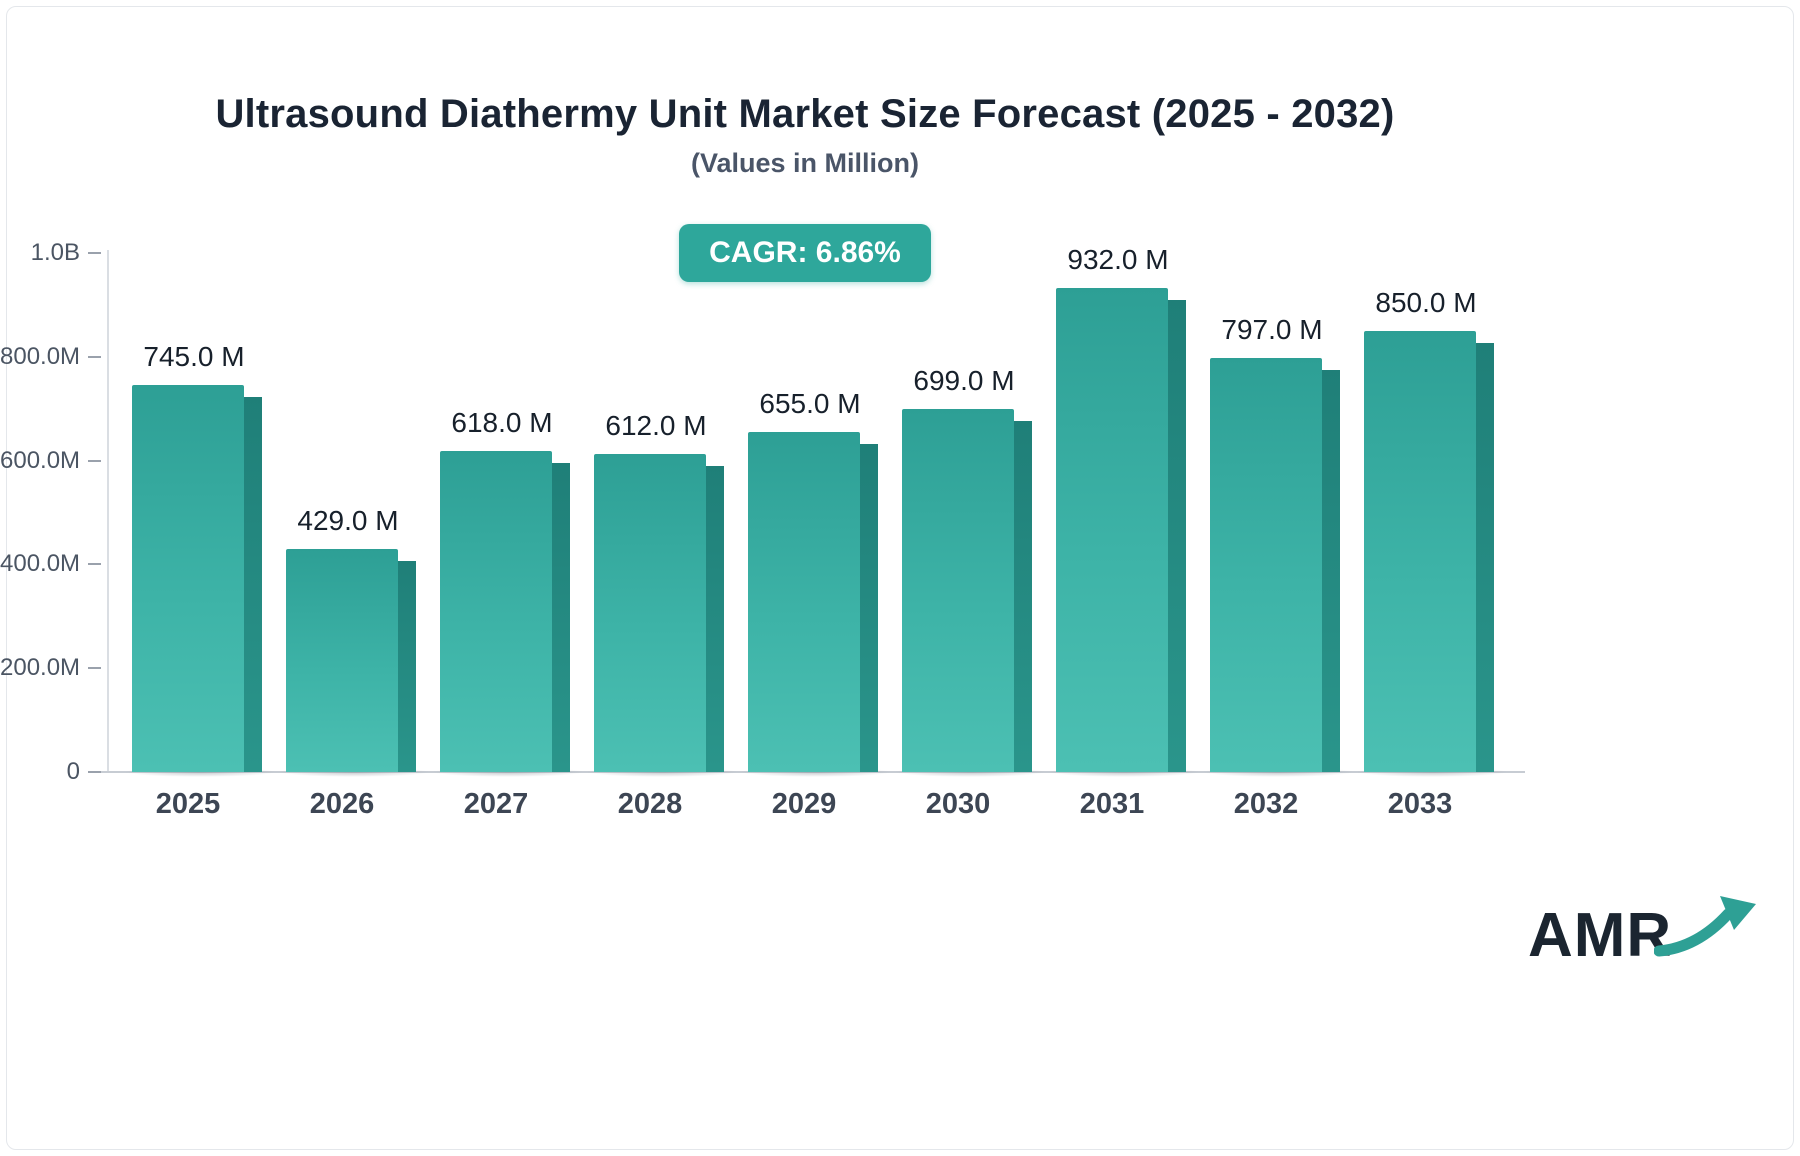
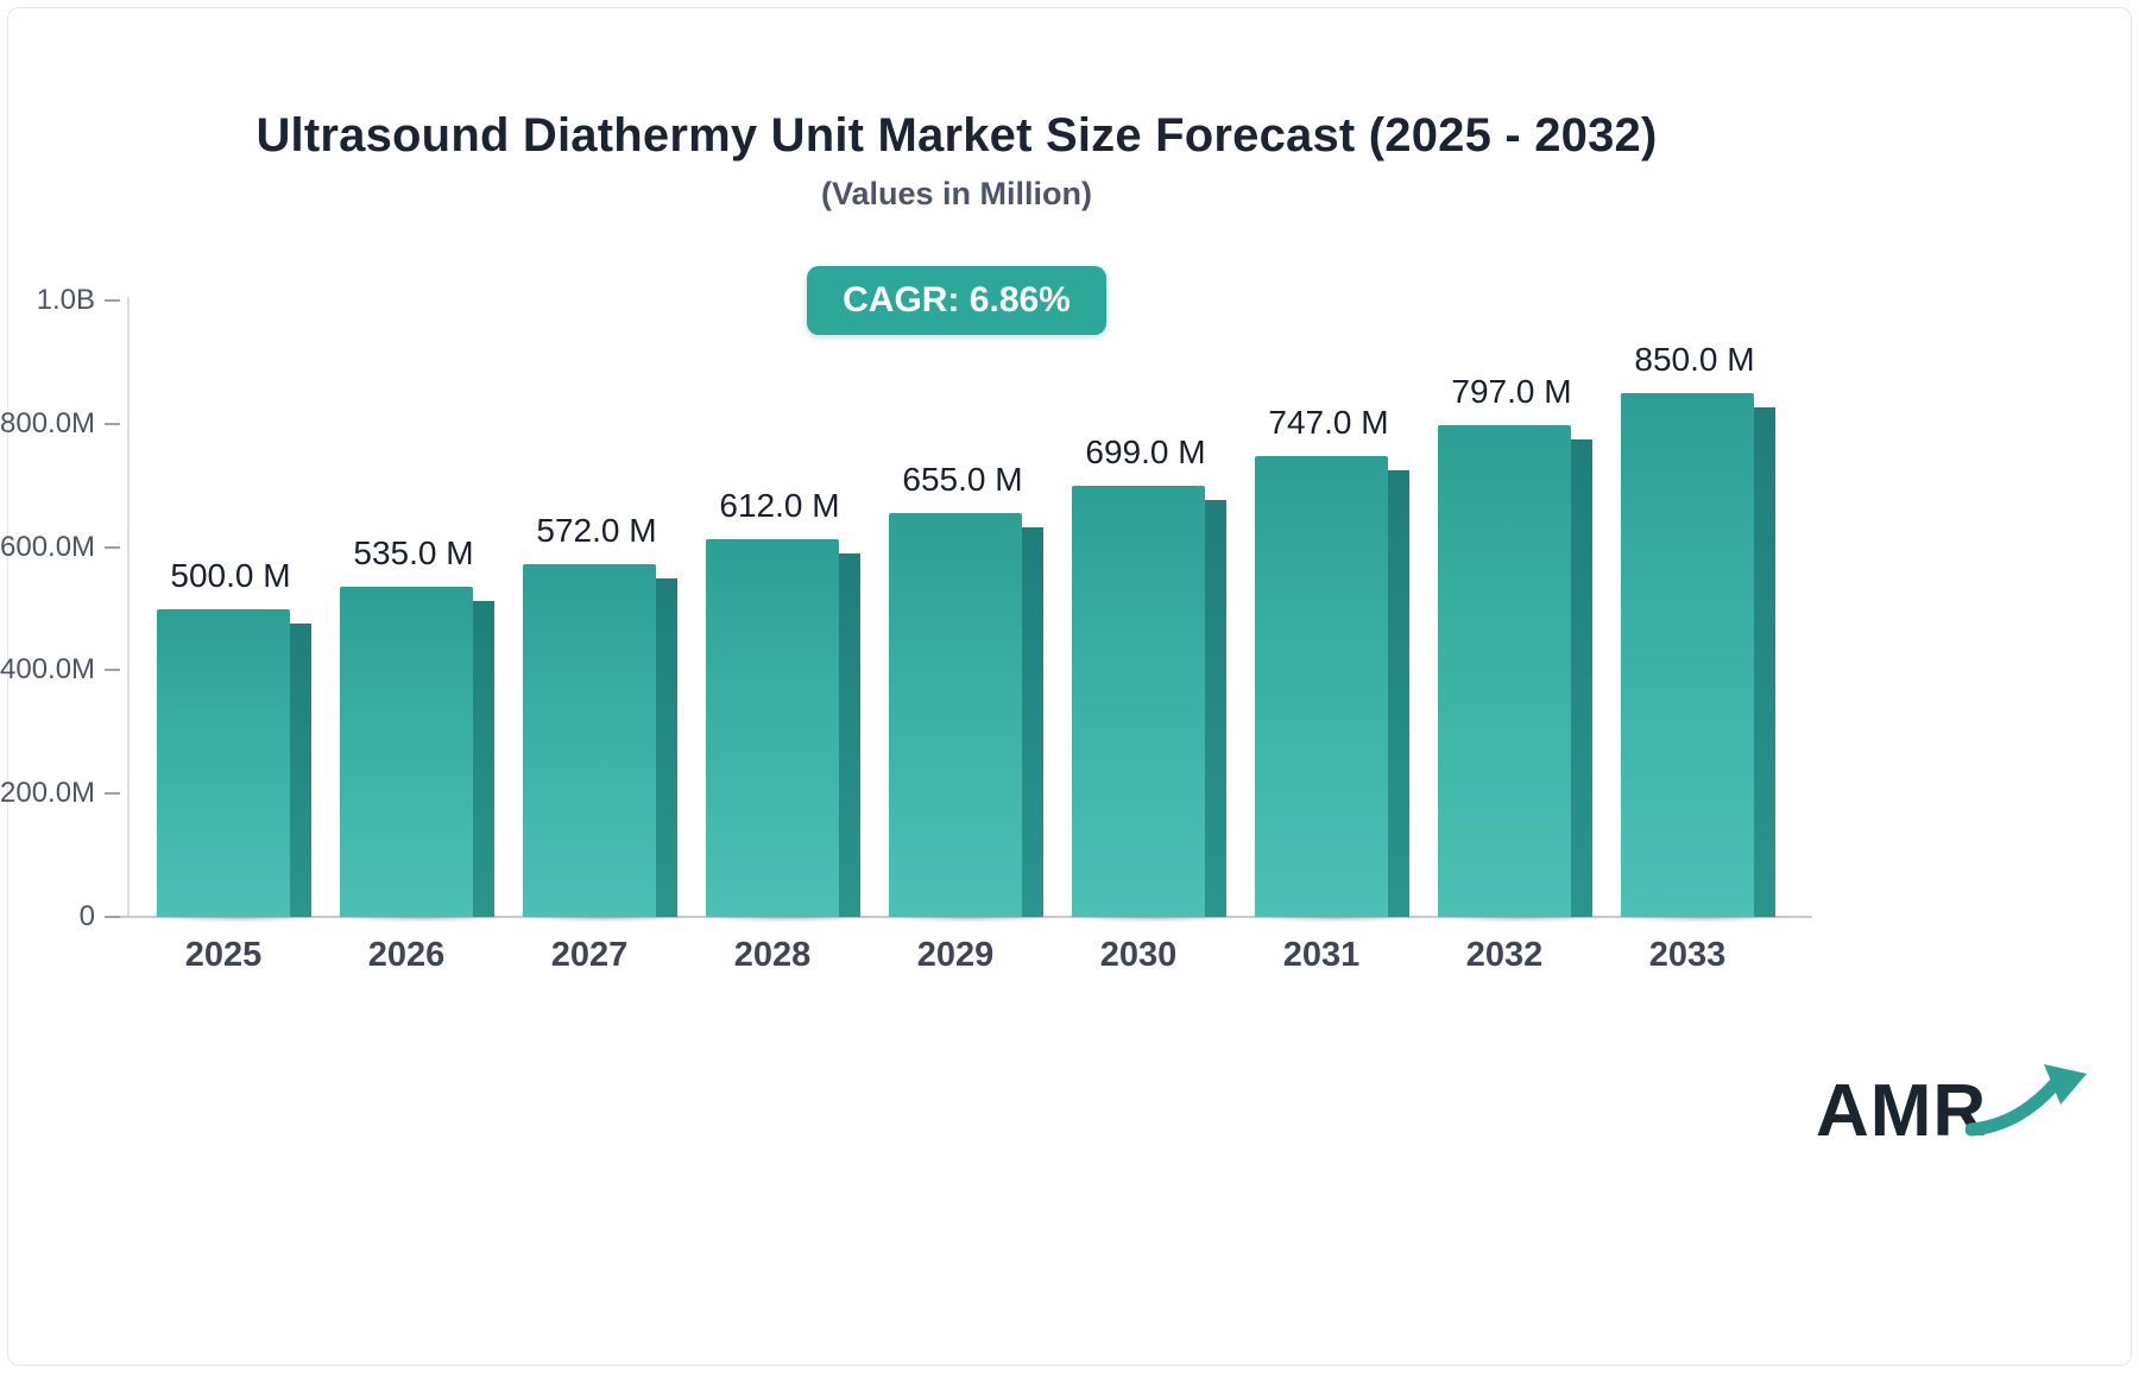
2025: 745.0 -> 500.0
2026: 429.0 -> 535.0
2027: 618.0 -> 572.0
2031: 932.0 -> 747.0
